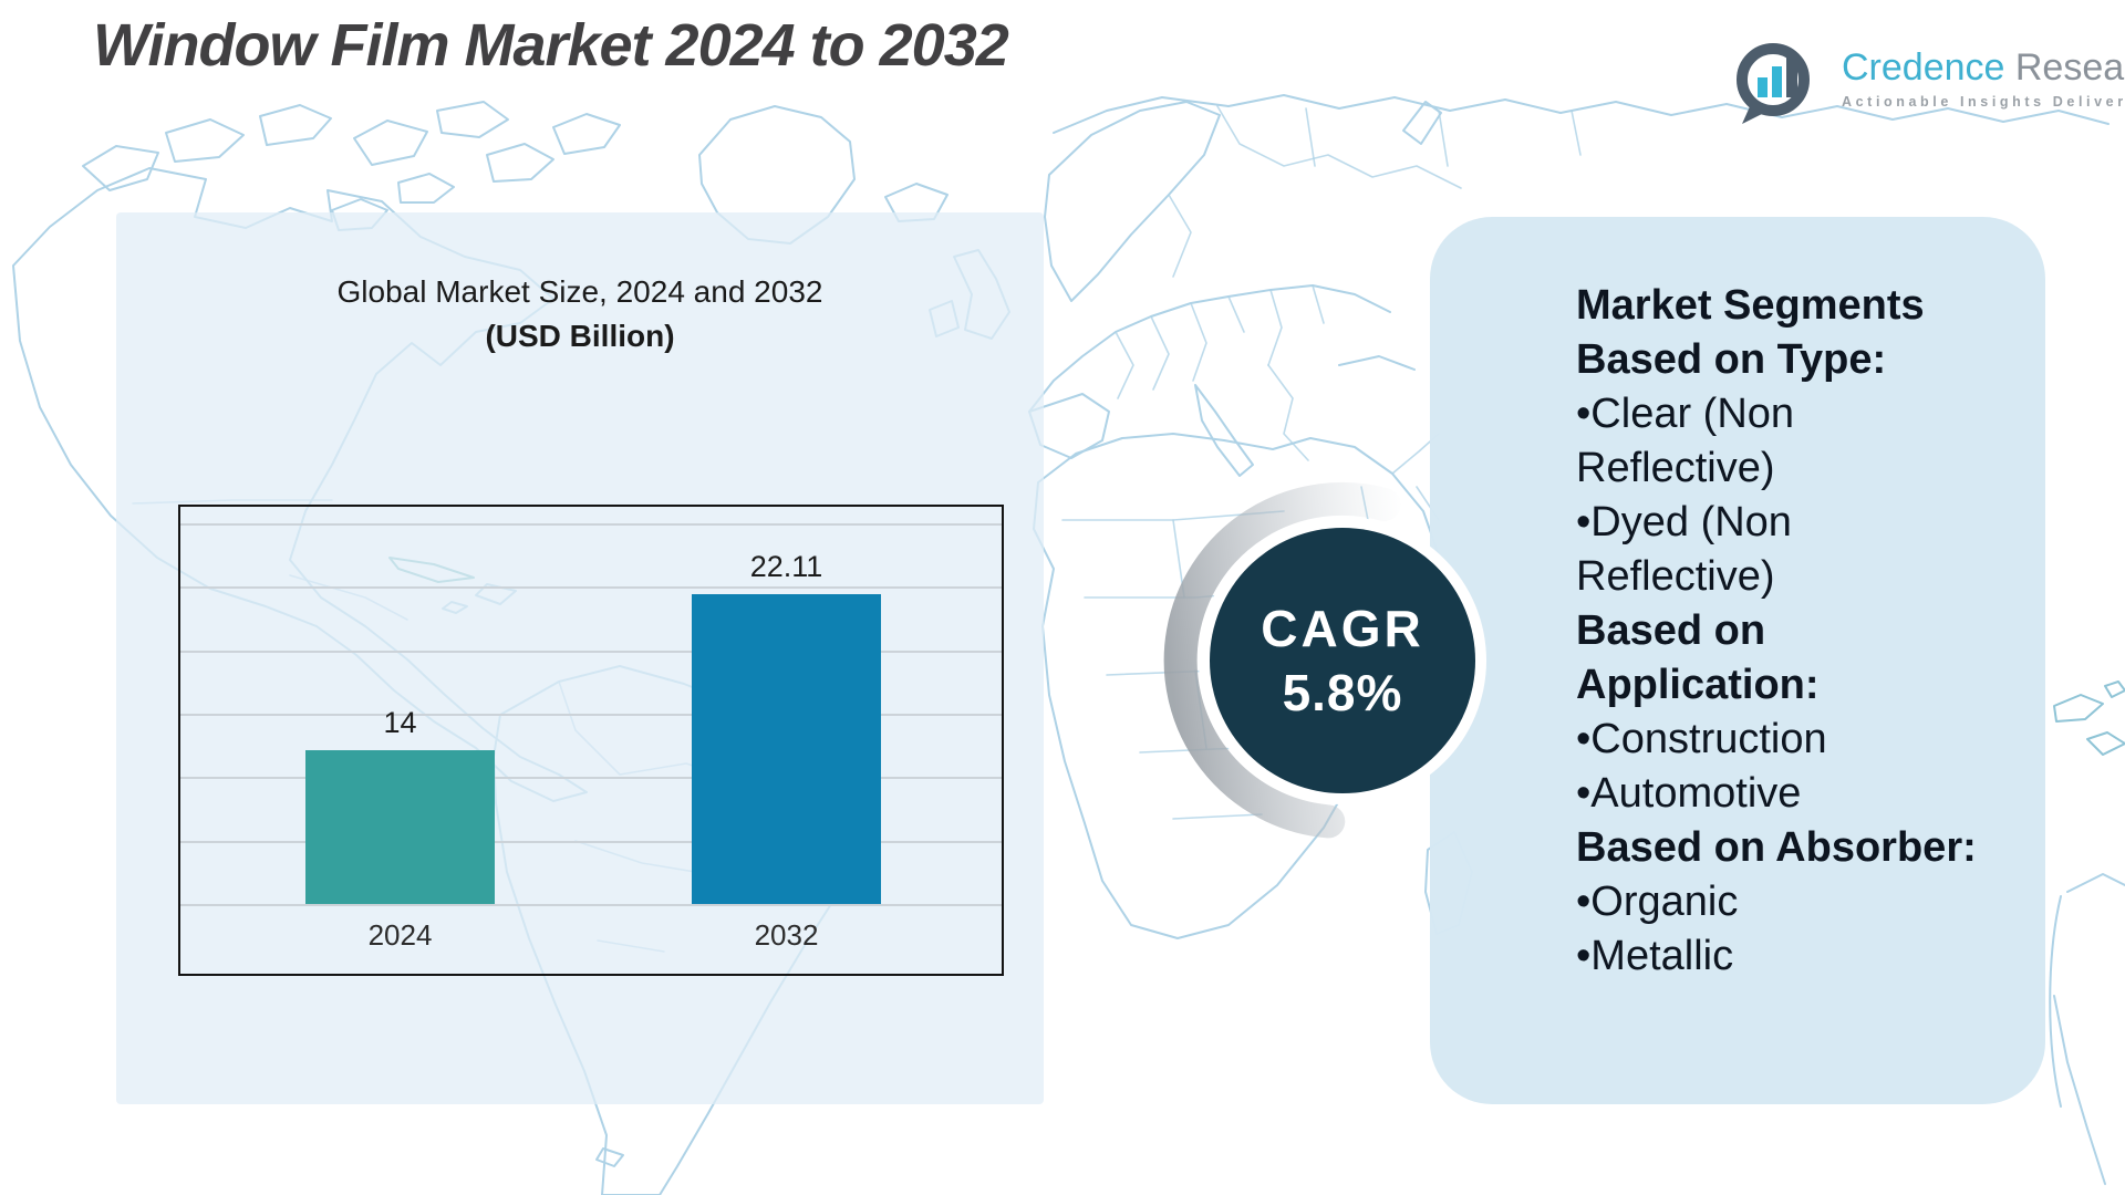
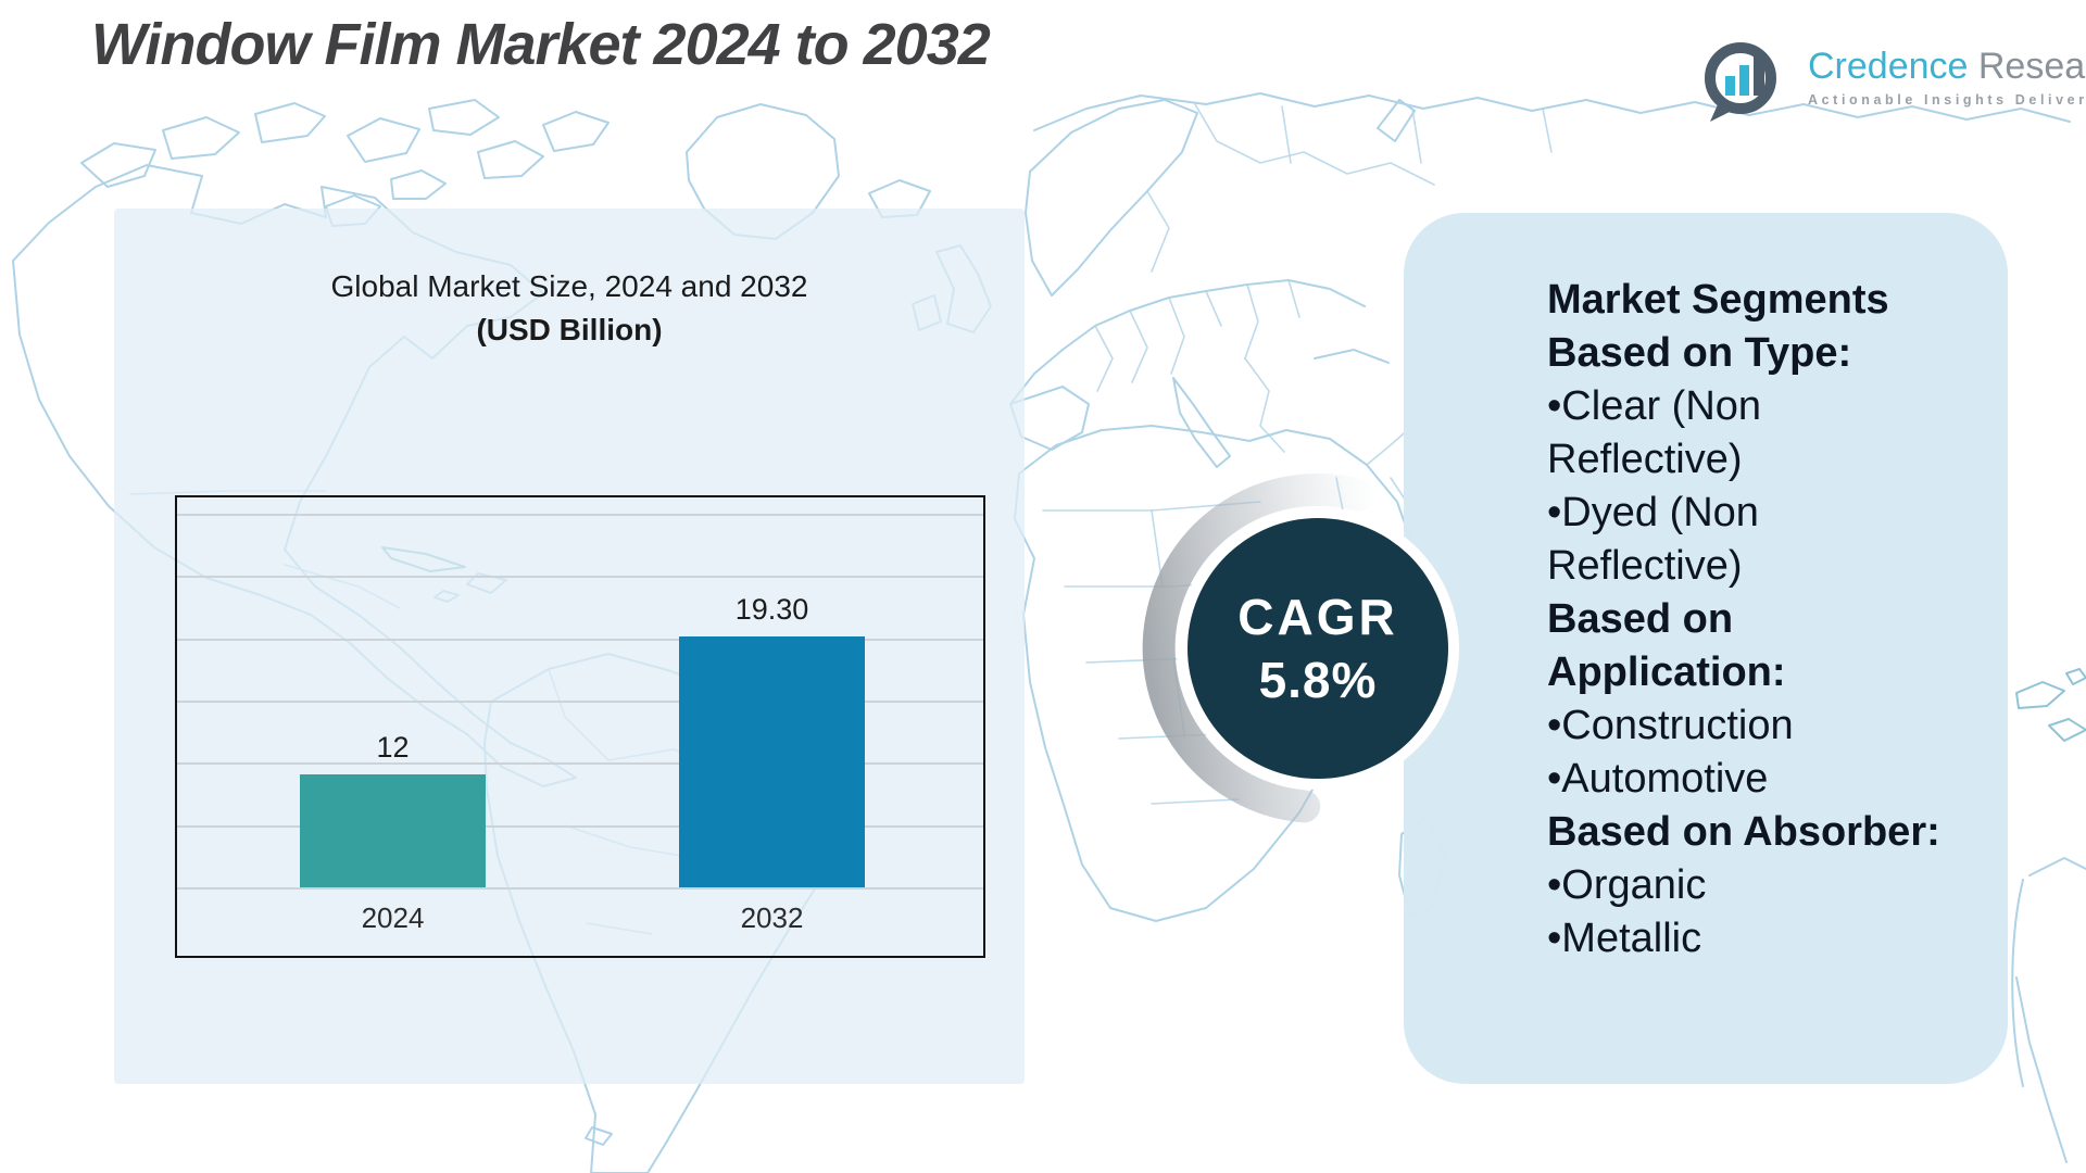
2024: 14 -> 12
2032: 22.11 -> 19.30
